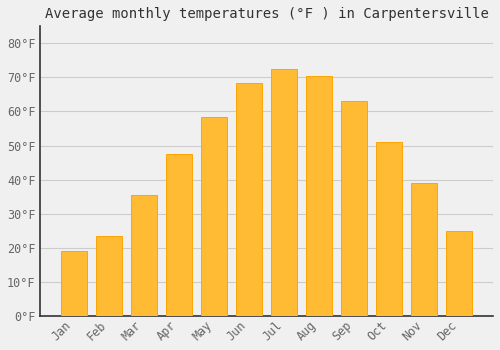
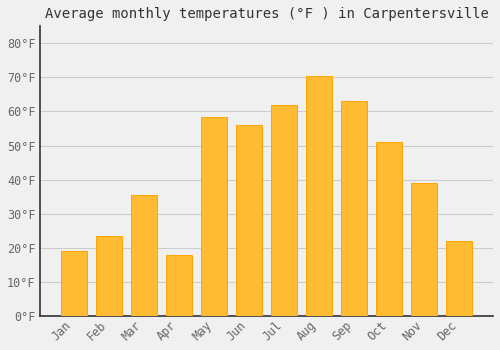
Apr: 47.5°F -> 18.0°F
Jun: 68.5°F -> 56.0°F
Jul: 72.5°F -> 62.0°F
Dec: 25.0°F -> 22.0°F
